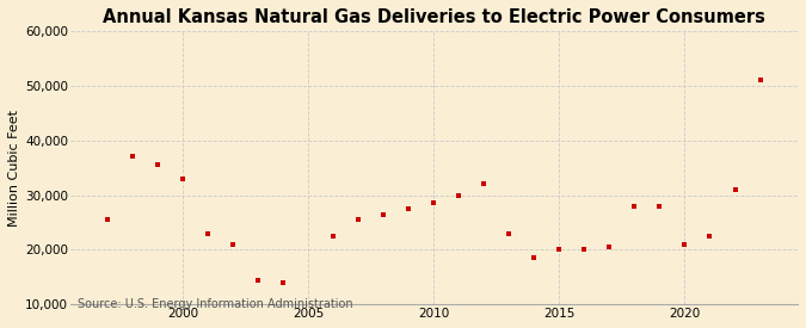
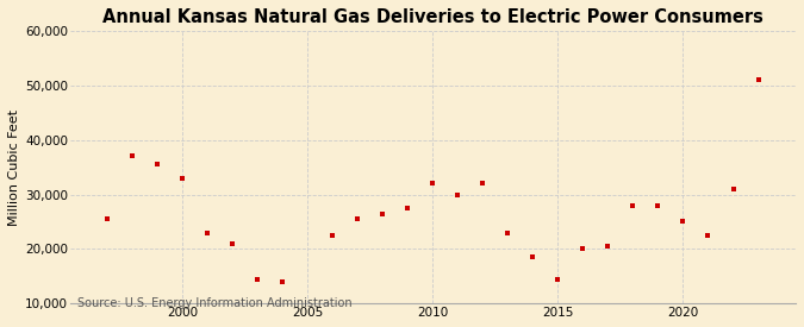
2010: 28,500 -> 32,000
2015: 20,000 -> 14,500
2020: 21,000 -> 25,000
